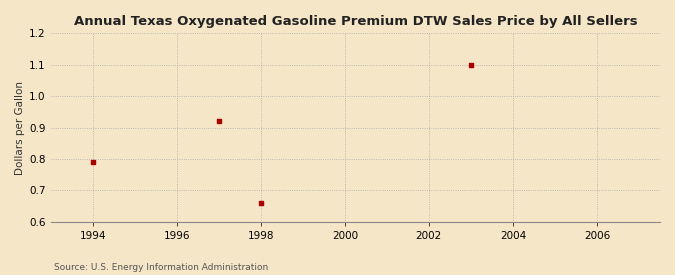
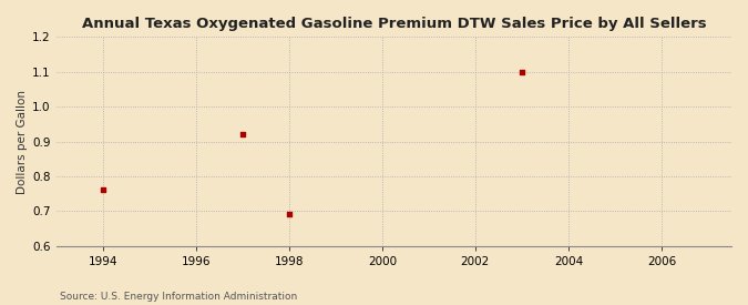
1994: 0.79 -> 0.76
1998: 0.66 -> 0.69
